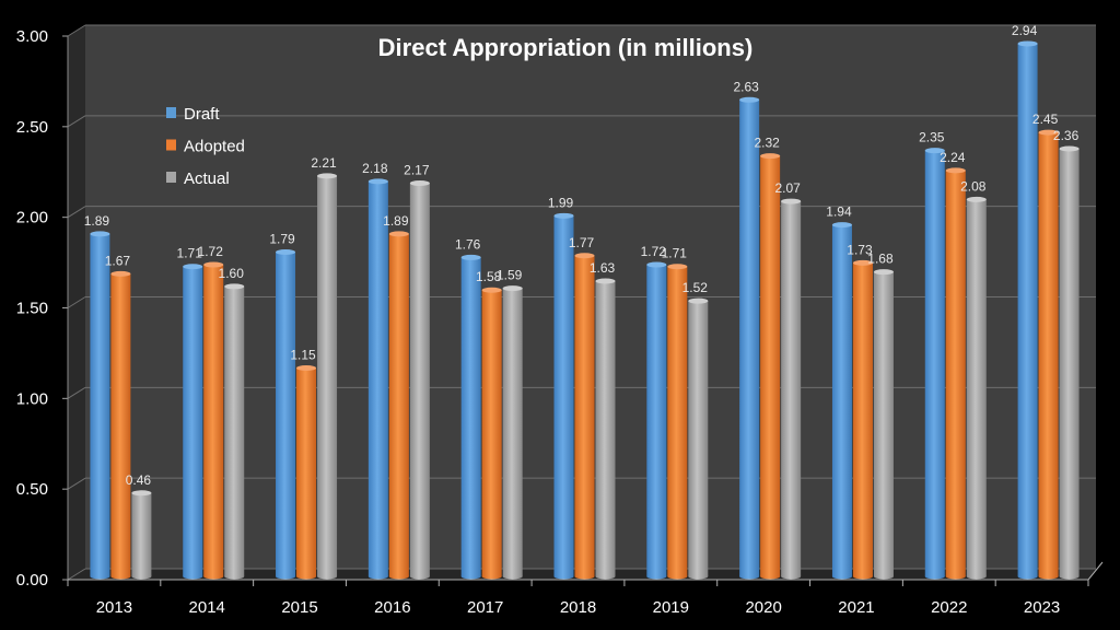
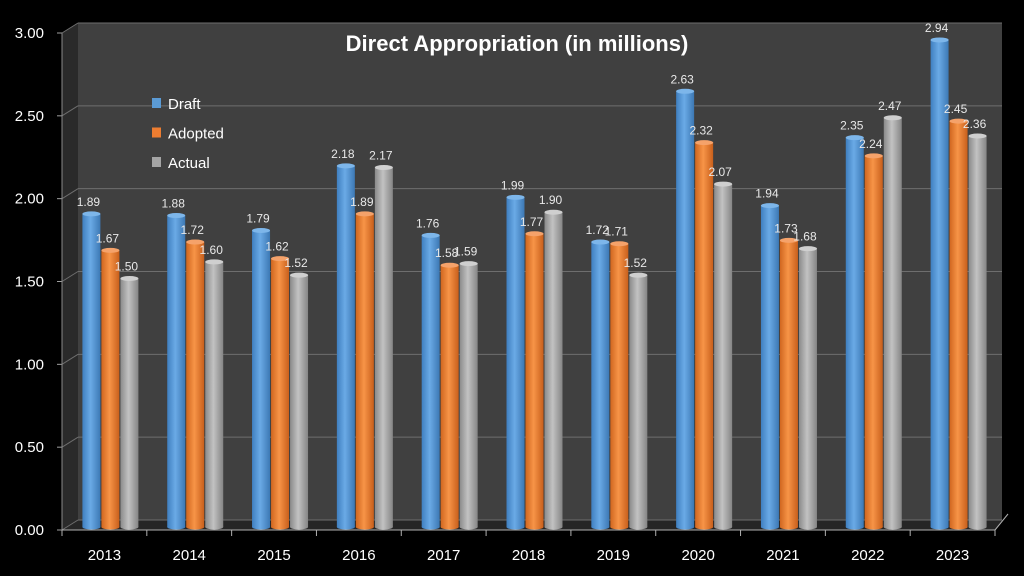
Actual/2013: 0.46 -> 1.50
Draft/2014: 1.71 -> 1.88
Adopted/2015: 1.15 -> 1.62
Actual/2015: 2.21 -> 1.52
Actual/2018: 1.63 -> 1.90
Actual/2022: 2.08 -> 2.47
